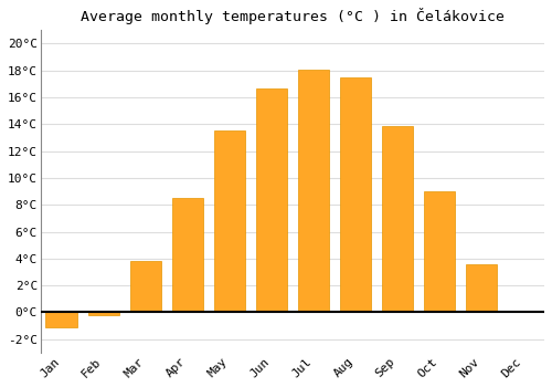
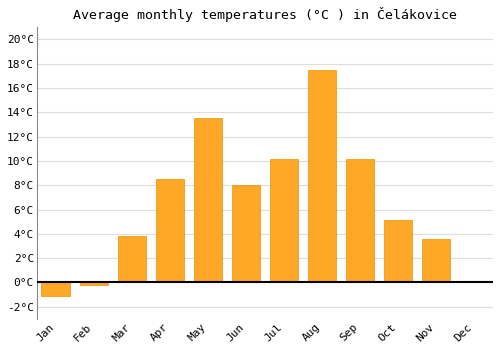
Jun: 16.7°C -> 8.0°C
Jul: 18.1°C -> 10.2°C
Sep: 13.9°C -> 10.2°C
Oct: 9.0°C -> 5.1°C
